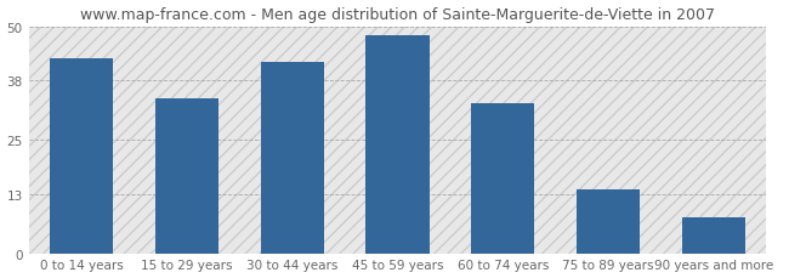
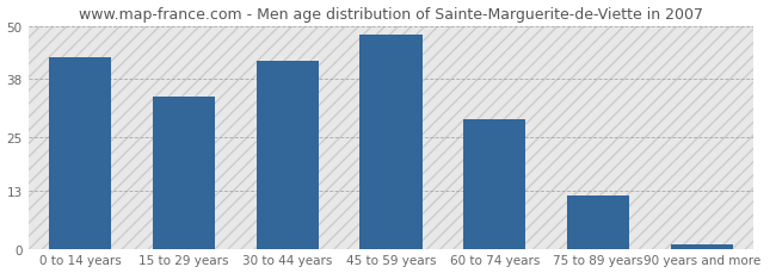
60 to 74 years: 33 -> 29
75 to 89 years: 14 -> 12
90 years and more: 8 -> 1
